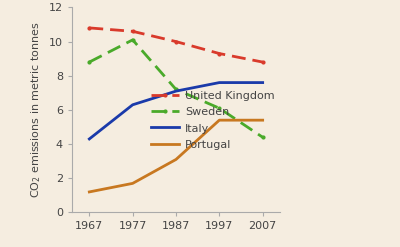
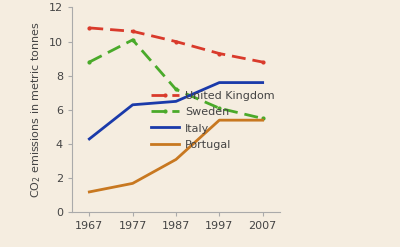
Italy/1987: 7.1 -> 6.5
Sweden/2007: 4.4 -> 5.5
